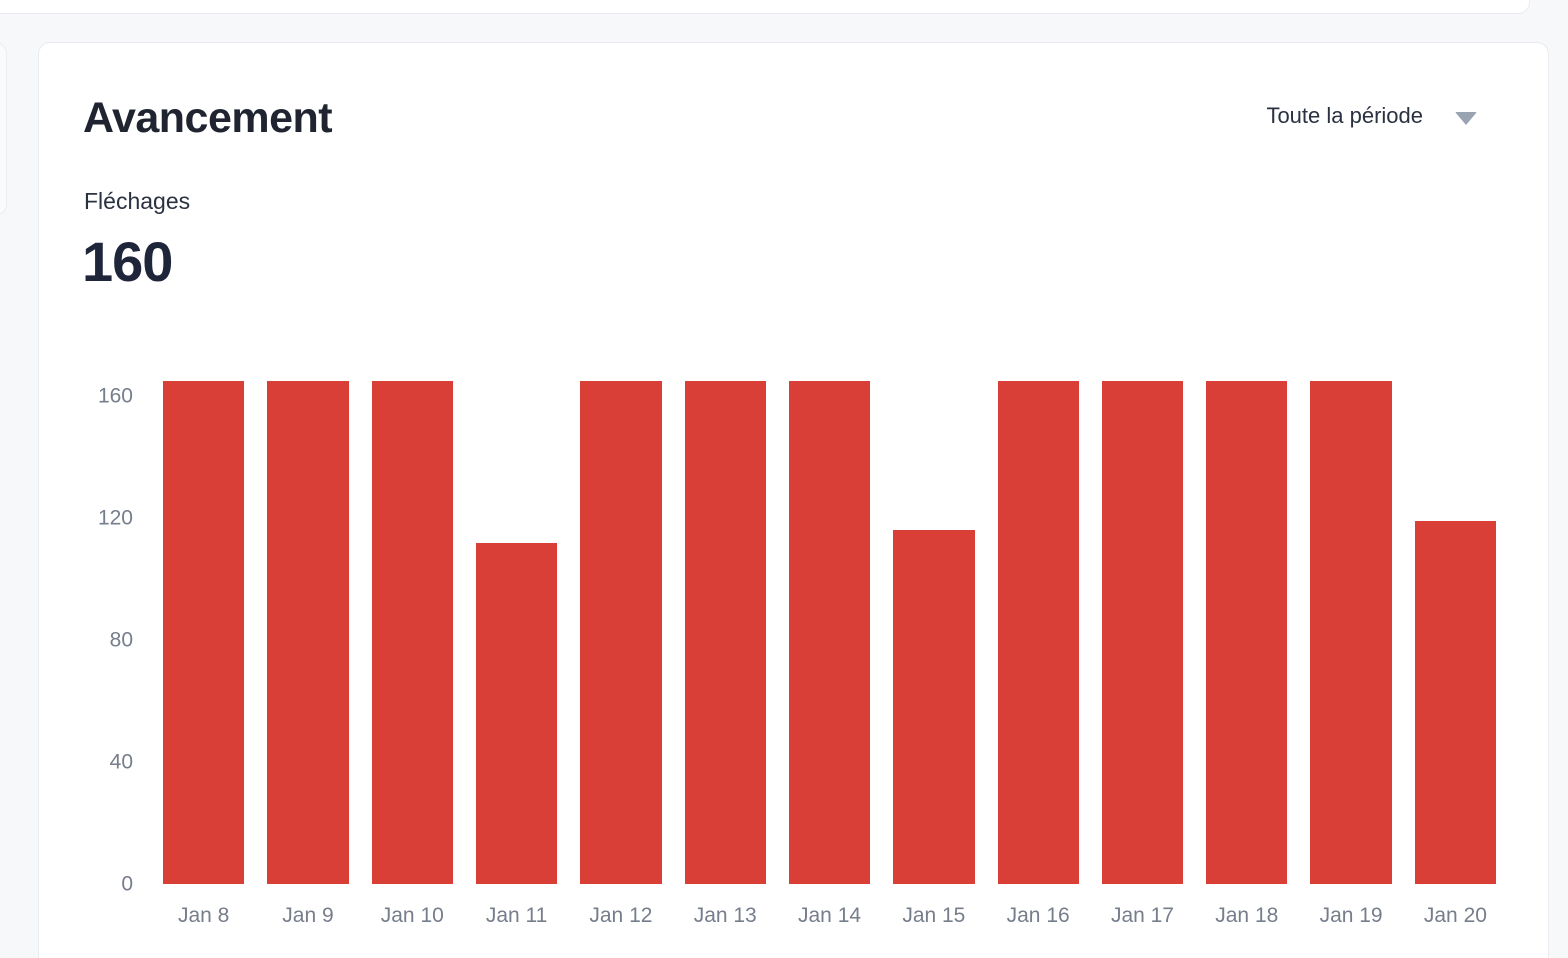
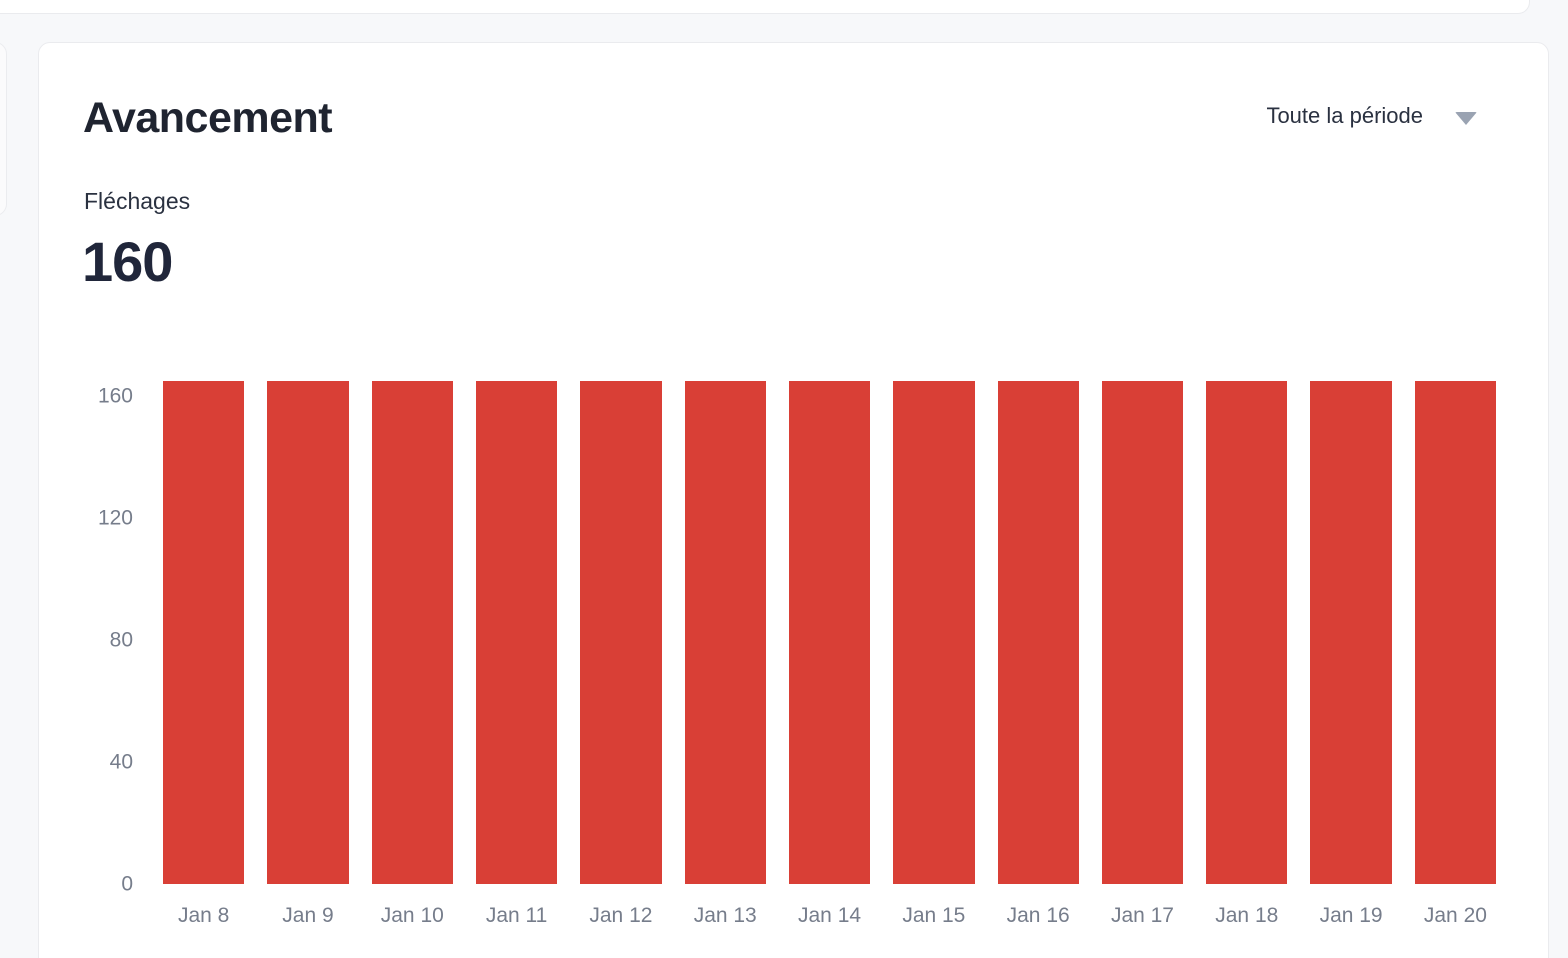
Jan 11: 112 -> 165
Jan 15: 116 -> 165
Jan 20: 119 -> 165
